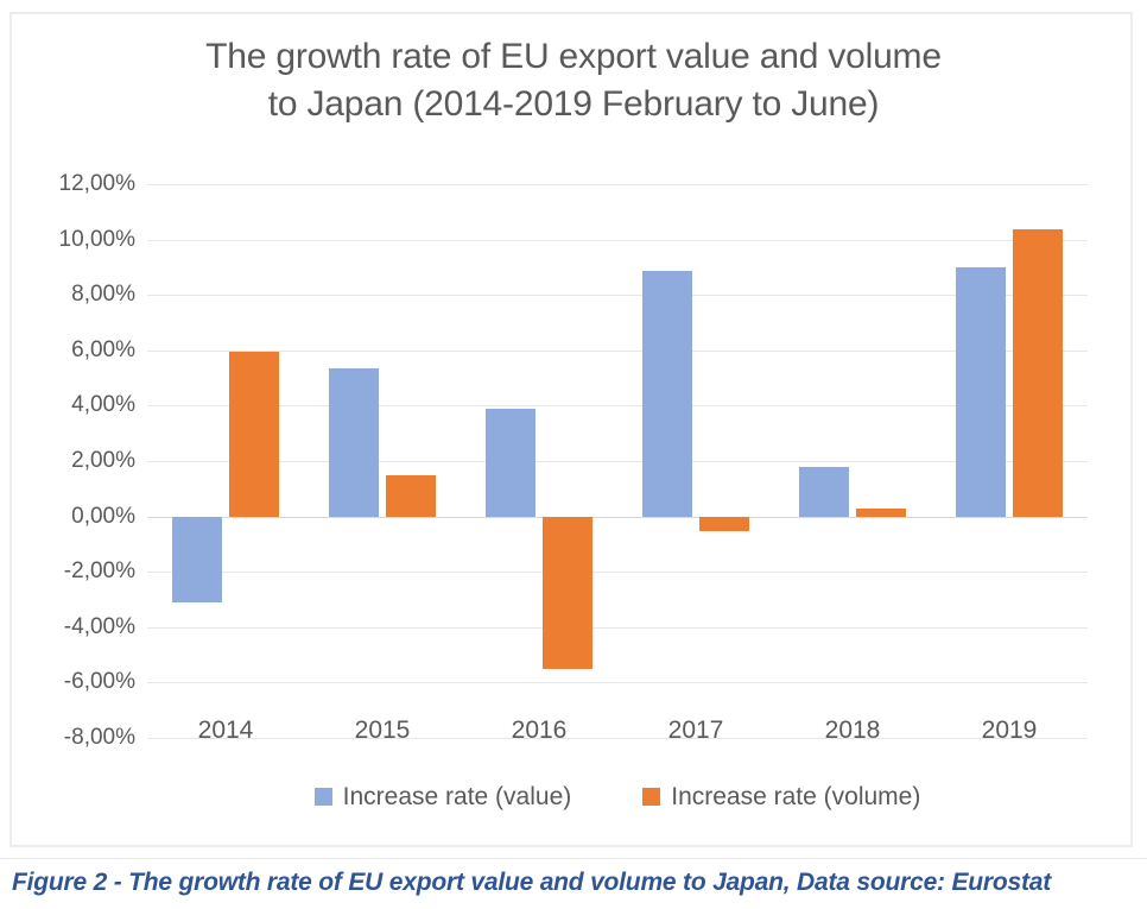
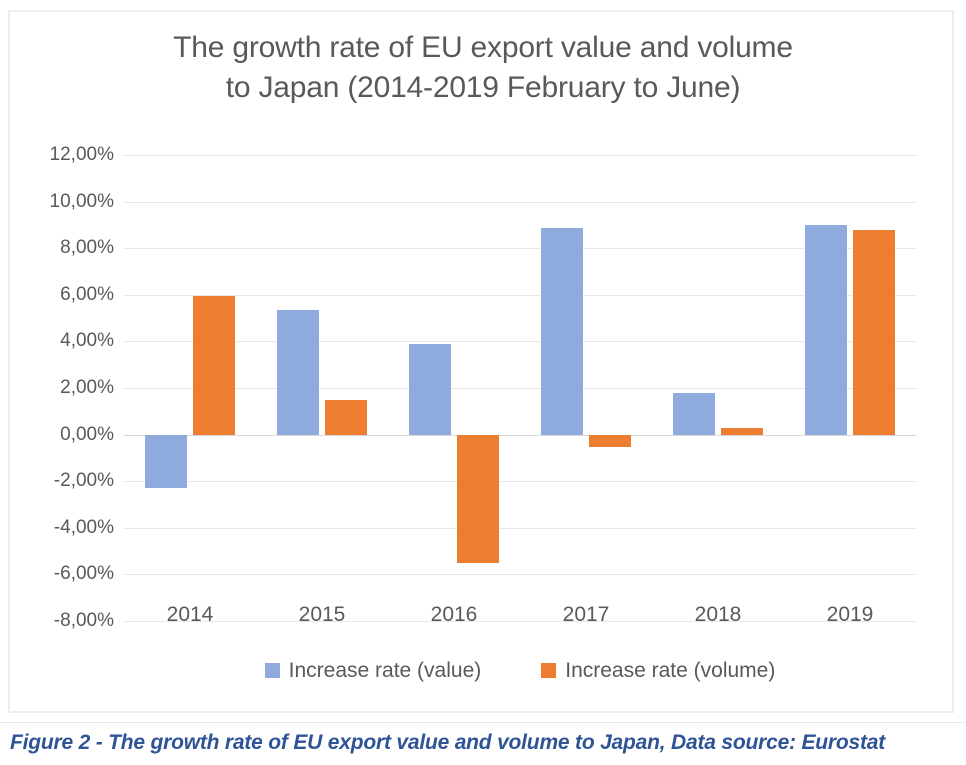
Increase rate (value)/2014: -3,1% -> -2,3%
Increase rate (volume)/2019: 10,3% -> 8,8%
